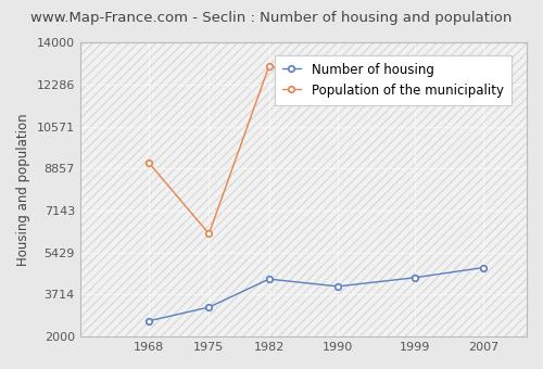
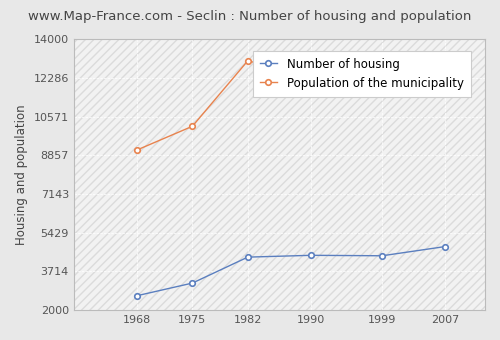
Population of the municipality/1975: 6200 -> 10150
Number of housing/1990: 4050 -> 4430
